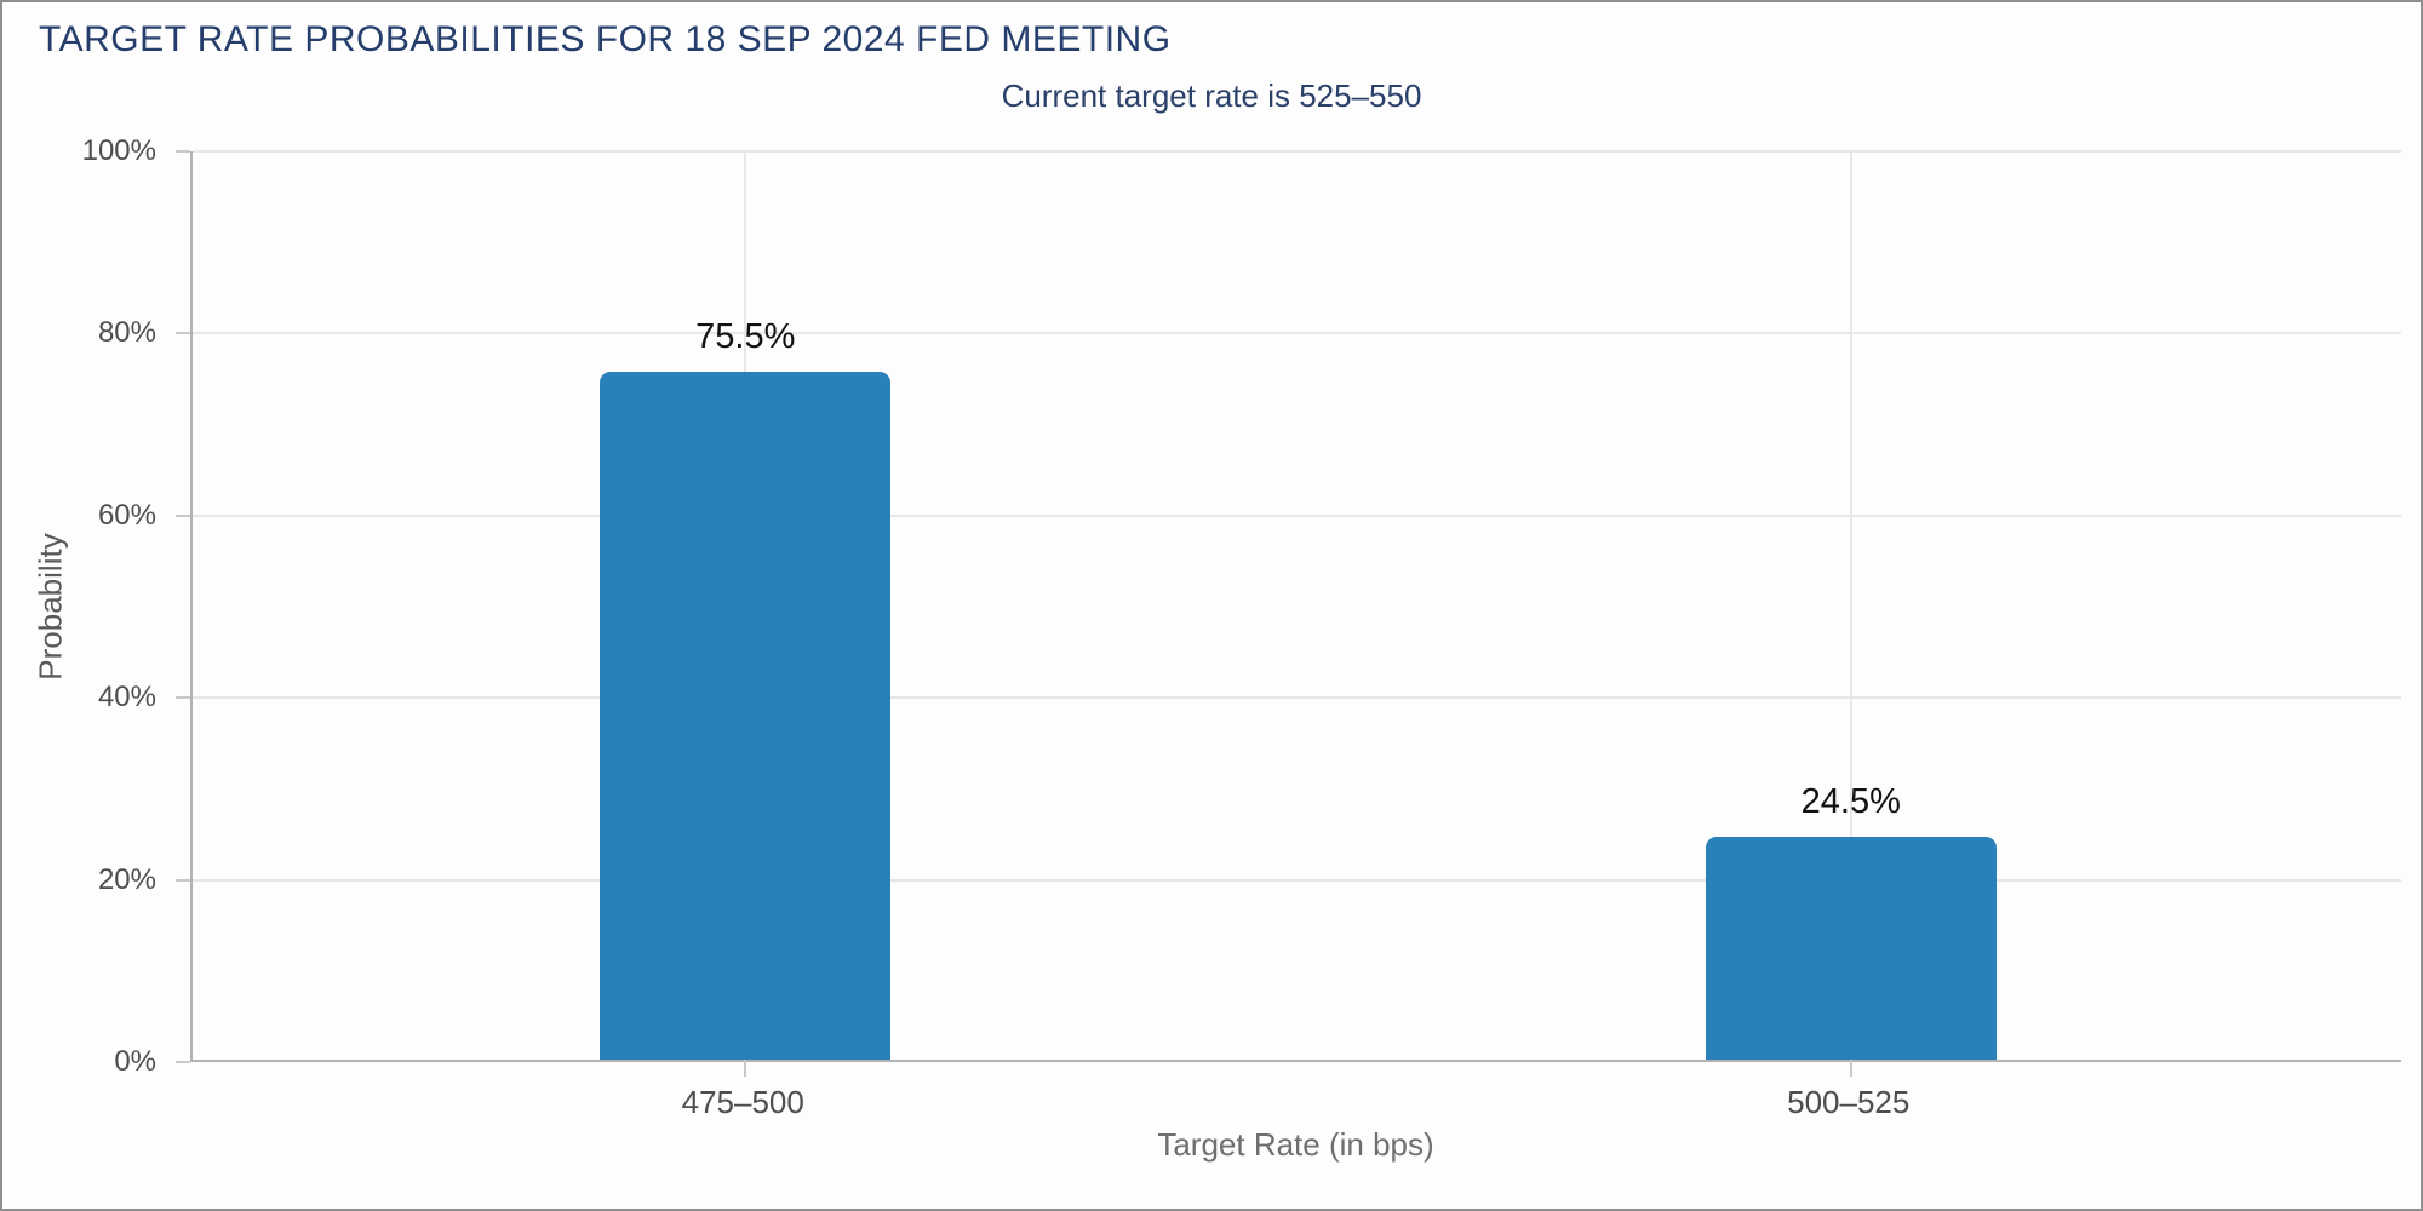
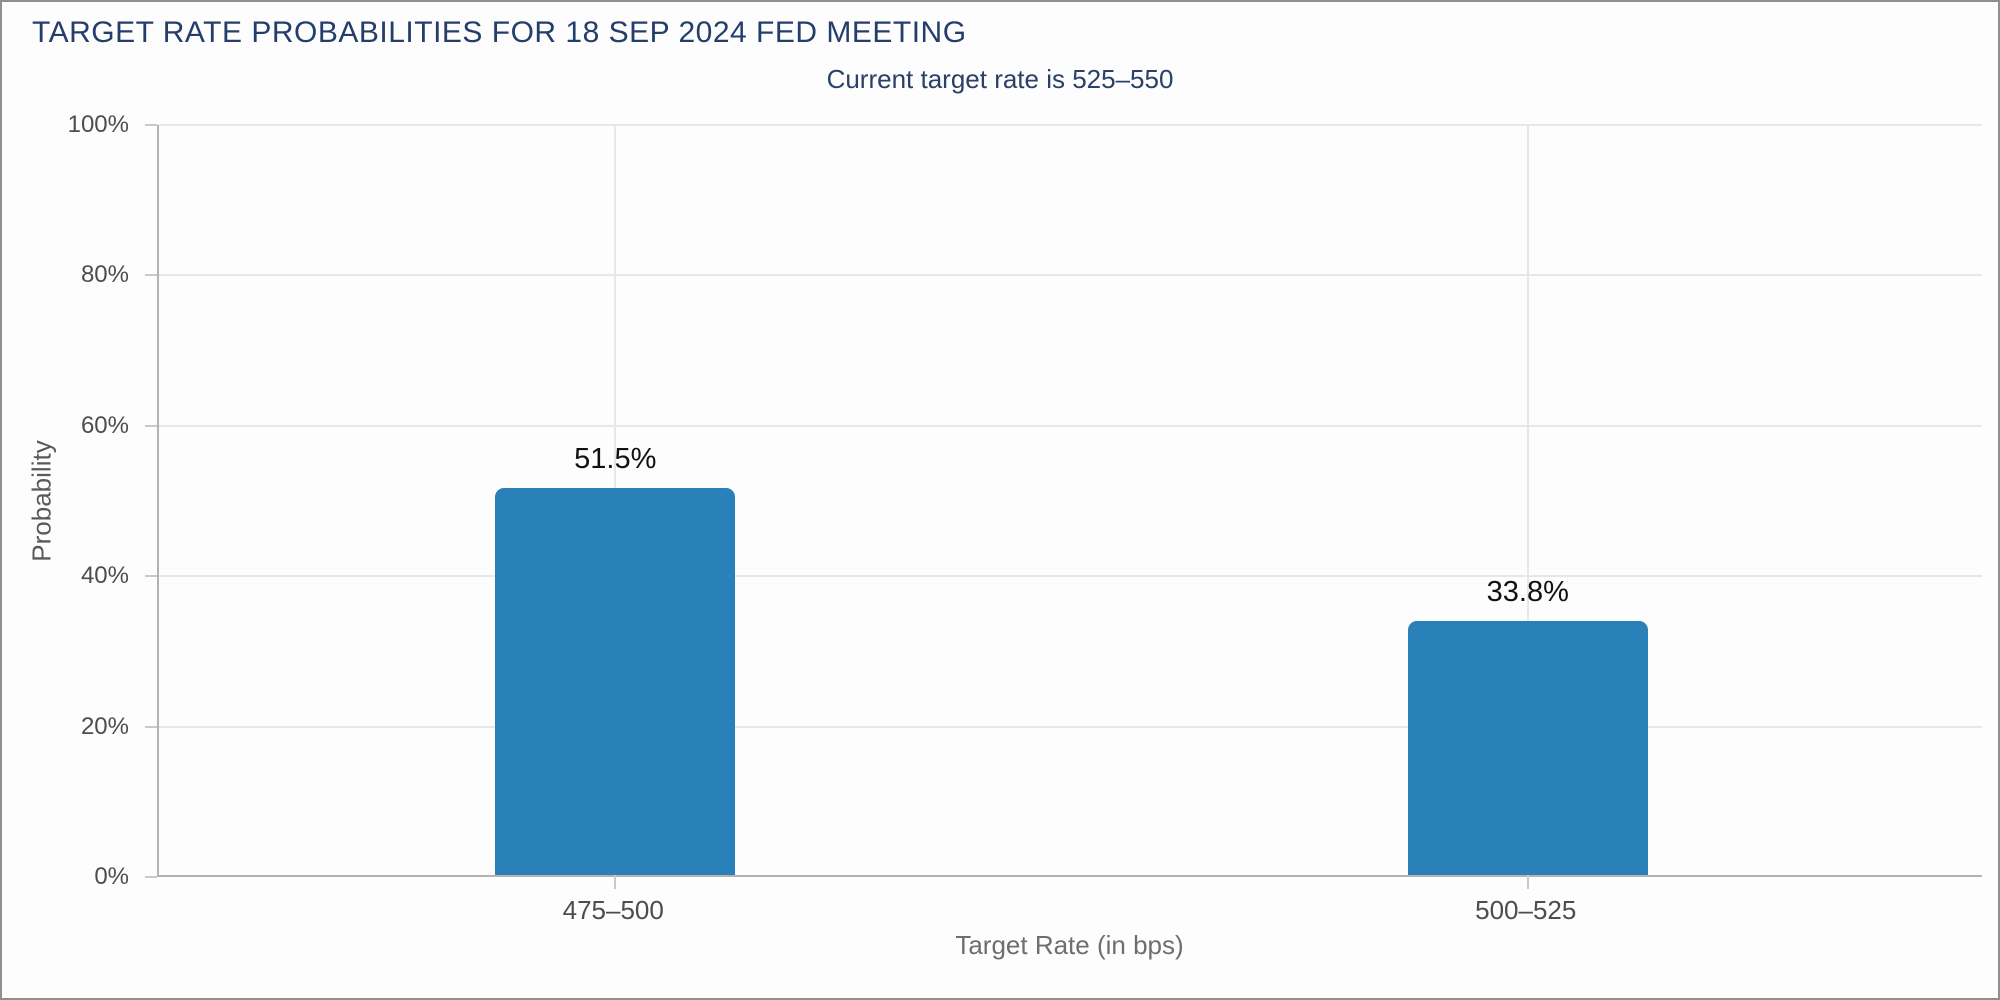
475–500: 75.5% -> 51.5%
500–525: 24.5% -> 33.8%
